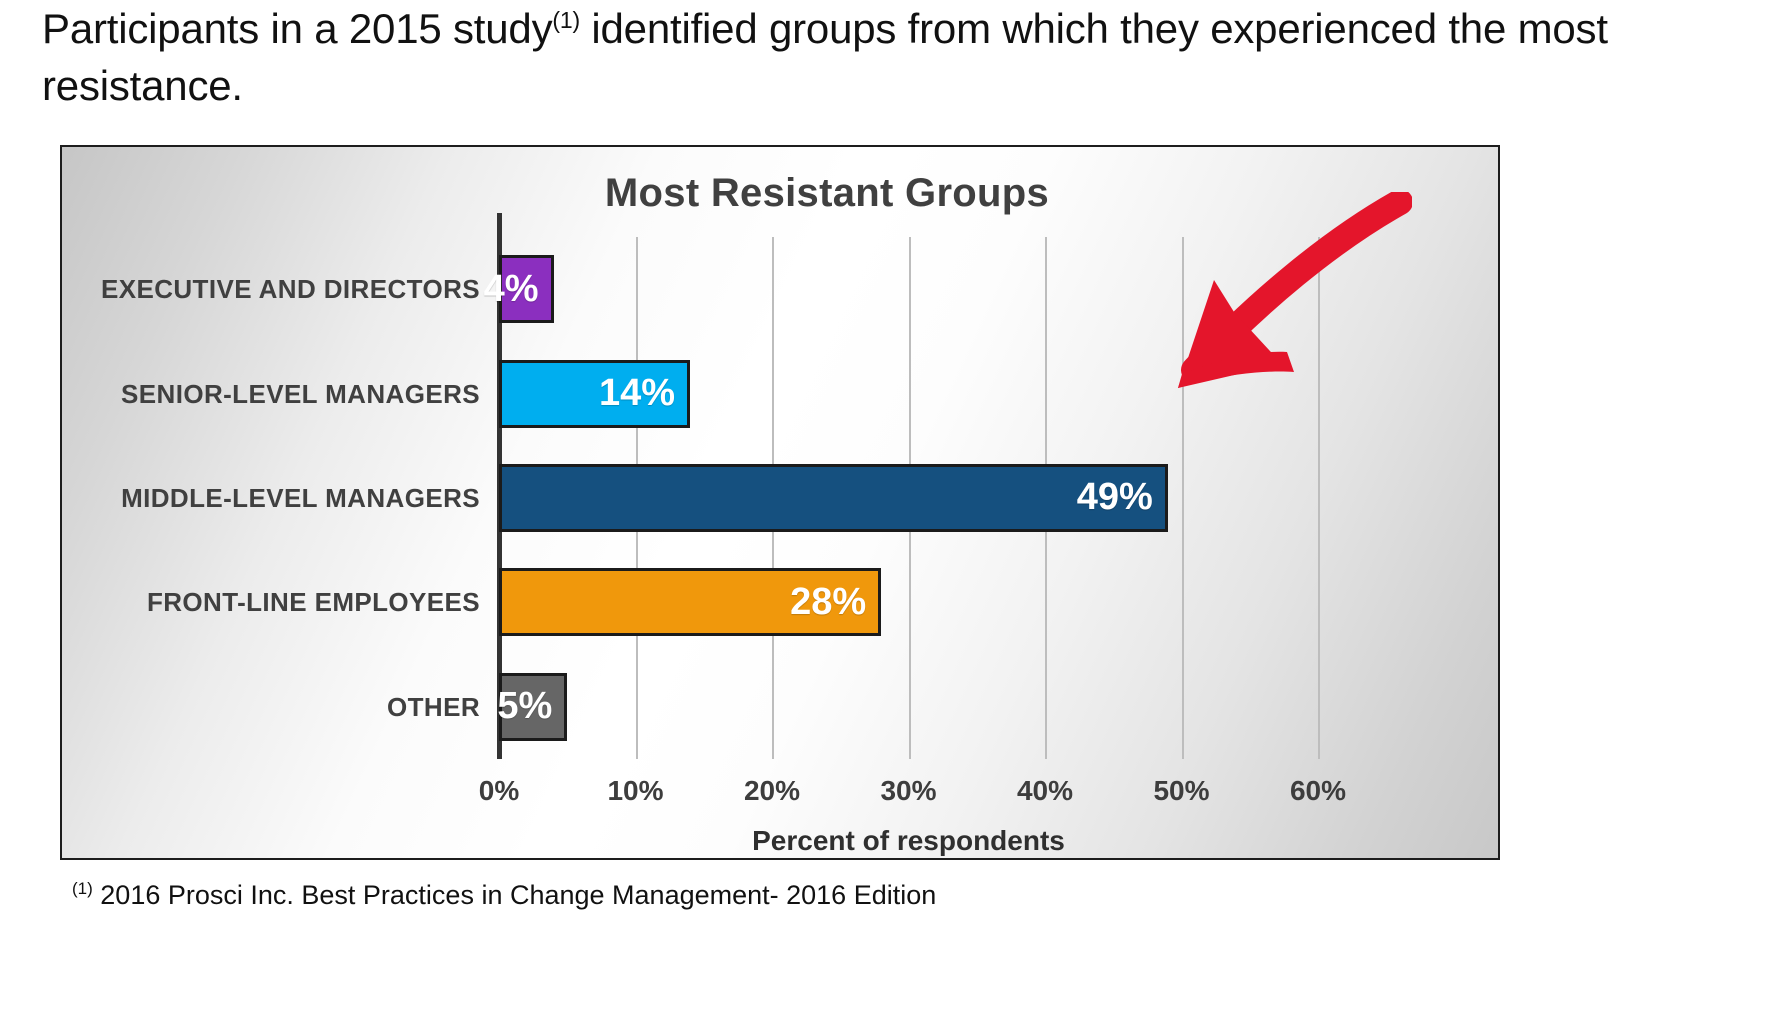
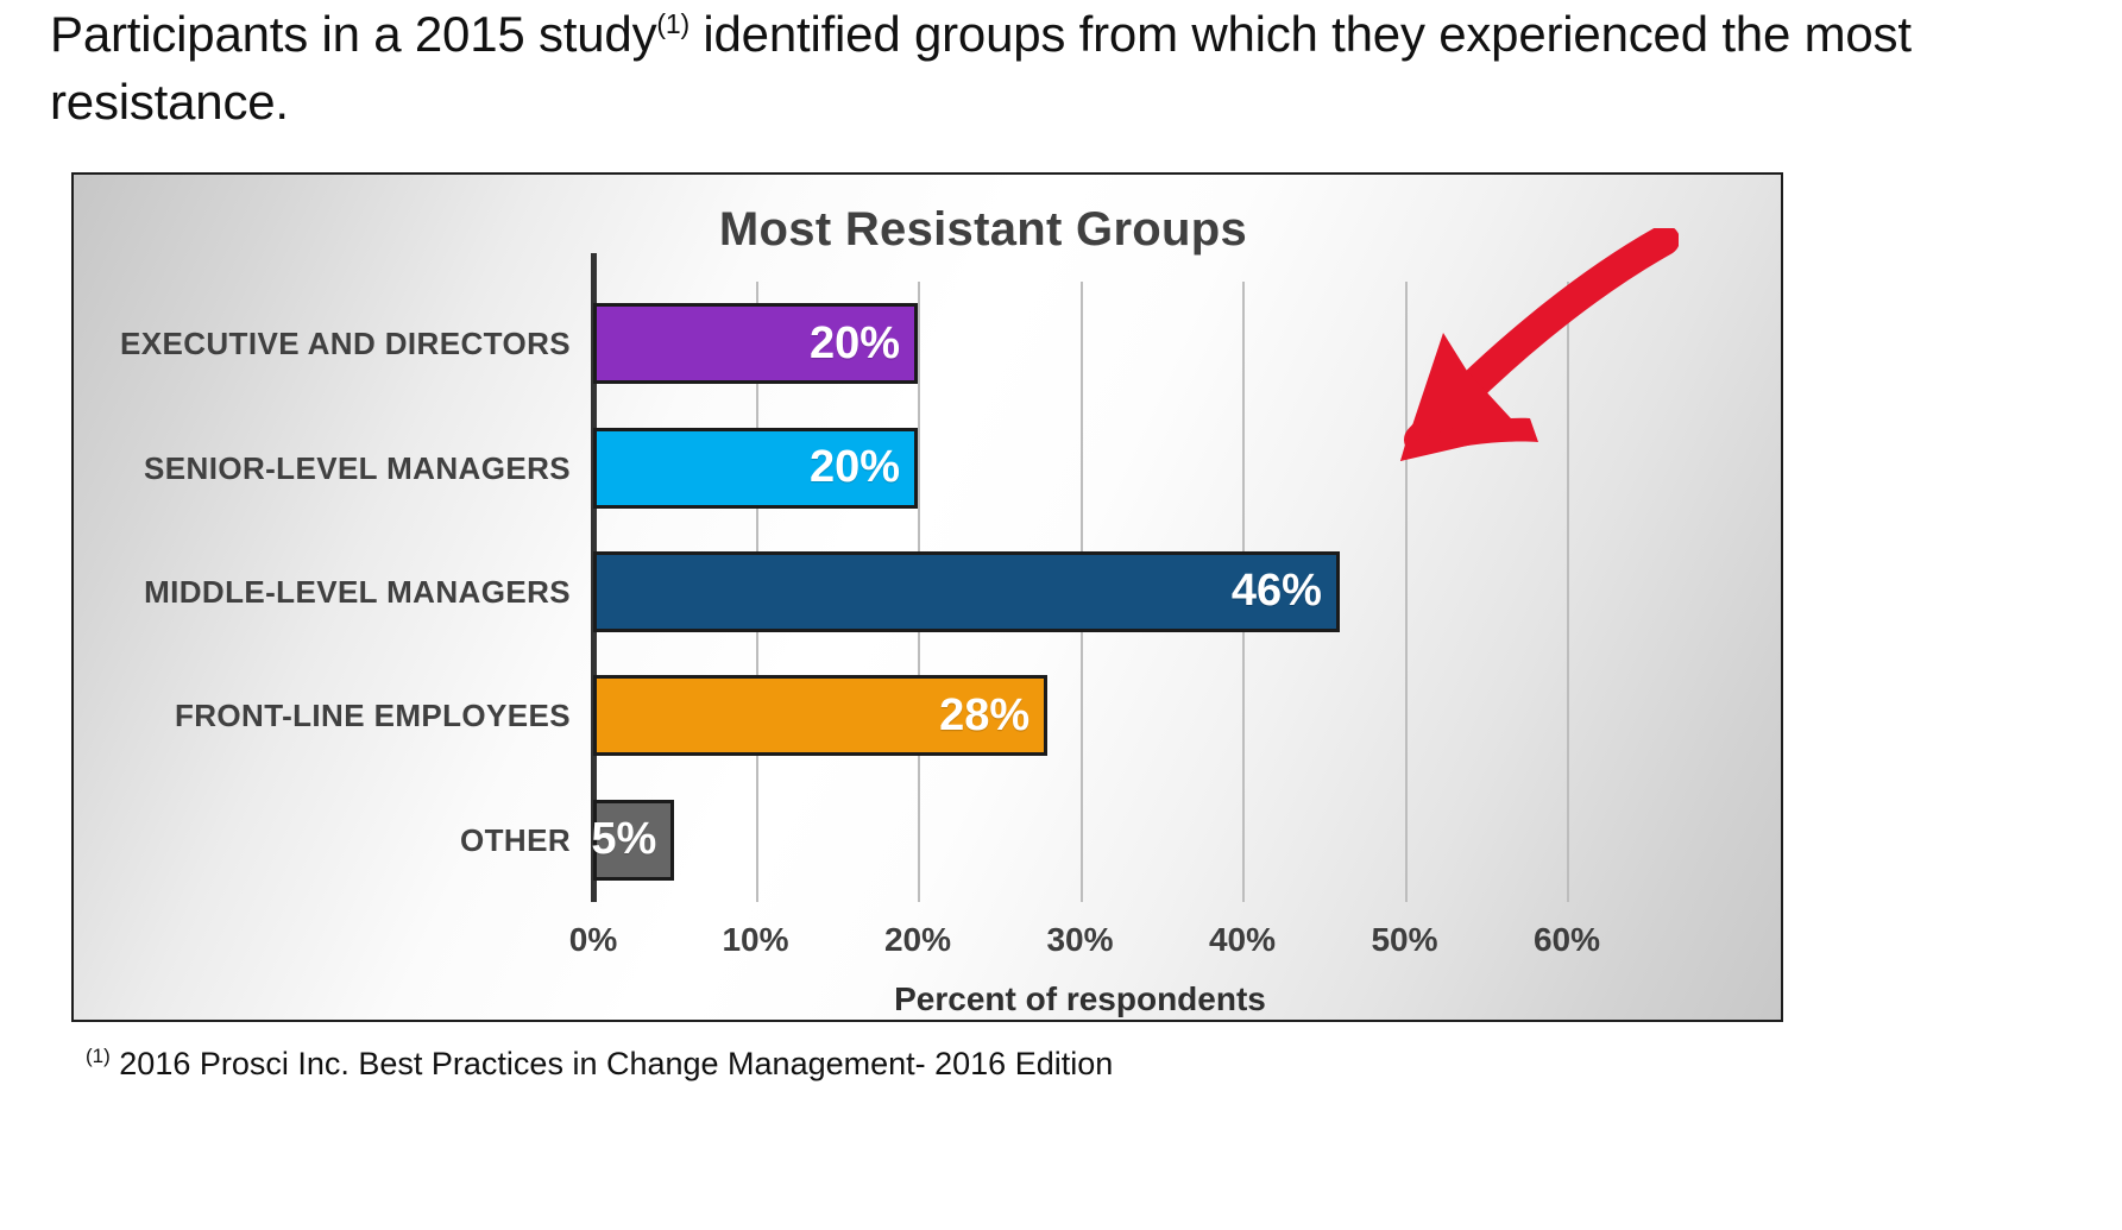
EXECUTIVE AND DIRECTORS: 4% -> 20%
SENIOR-LEVEL MANAGERS: 14% -> 20%
MIDDLE-LEVEL MANAGERS: 49% -> 46%
